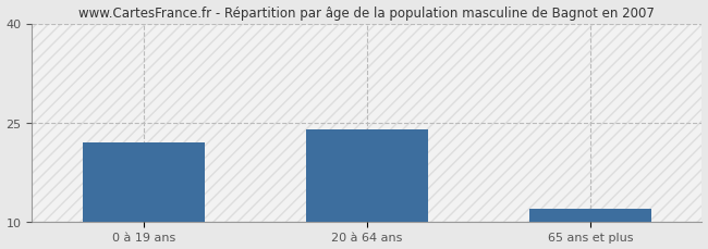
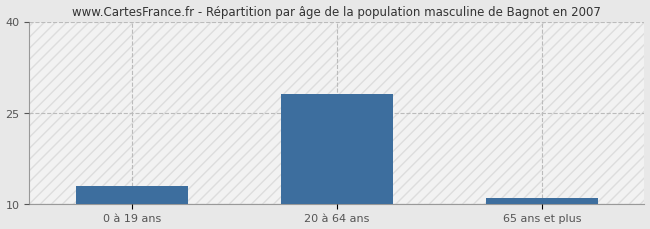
0 à 19 ans: 22 -> 13
20 à 64 ans: 24 -> 28
65 ans et plus: 12 -> 11
